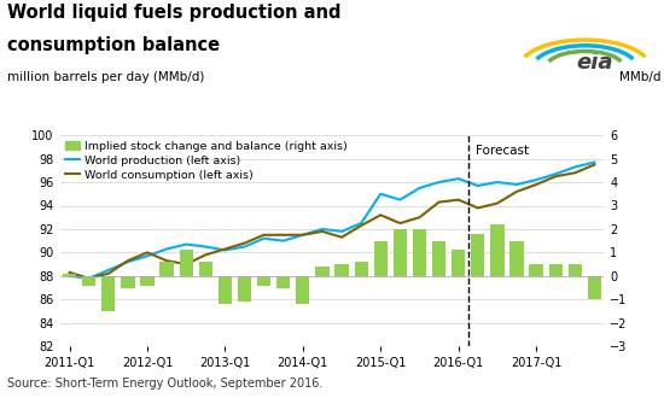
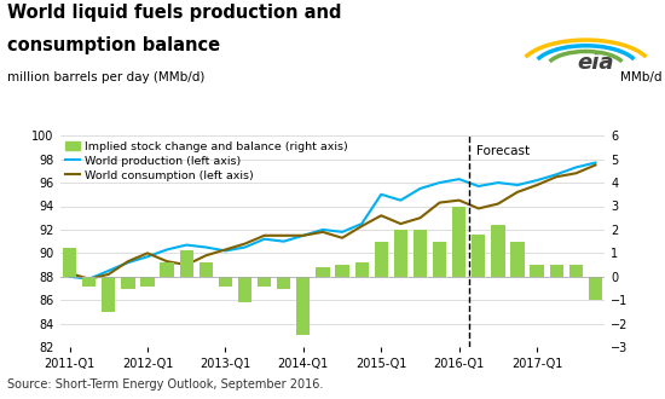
Implied stock change and balance (right axis)/2011-Q1: 0.1 -> 1.2
Implied stock change and balance (right axis)/2013-Q1: -1.2 -> -0.4
Implied stock change and balance (right axis)/2014-Q1: -1.2 -> -2.5
Implied stock change and balance (right axis)/2016-Q1: 1.1 -> 3.0
